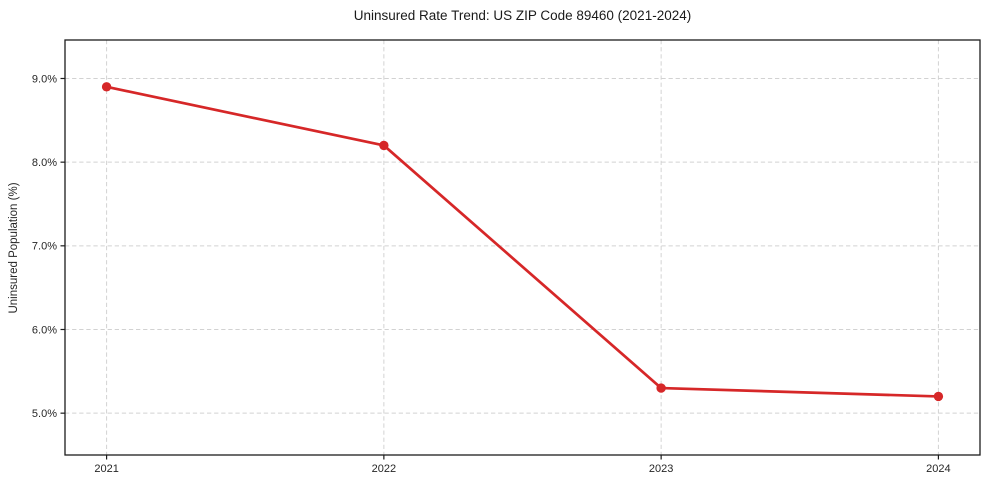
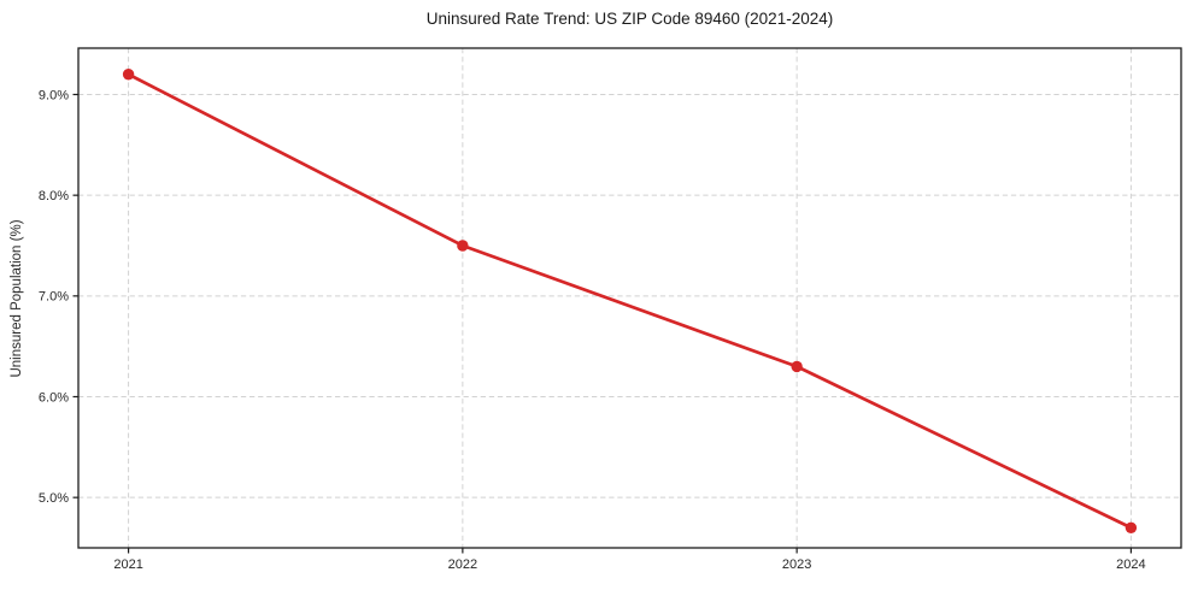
2021: 8.9% -> 9.2%
2022: 8.2% -> 7.5%
2023: 5.3% -> 6.3%
2024: 5.2% -> 4.7%
